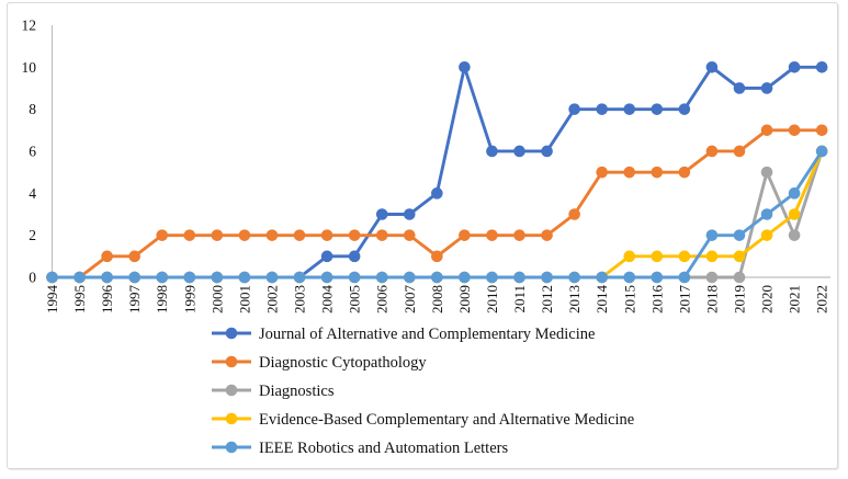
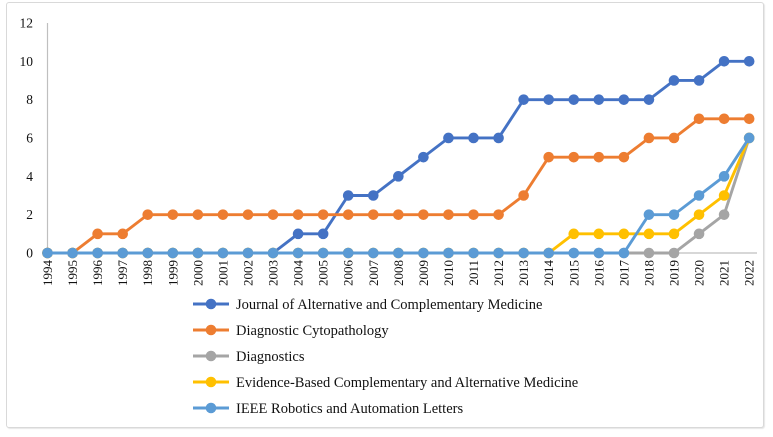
Diagnostic Cytopathology/2008: 1 -> 2
Journal of Alternative and Complementary Medicine/2009: 10 -> 5
Journal of Alternative and Complementary Medicine/2018: 10 -> 8
Diagnostics/2020: 5 -> 1
